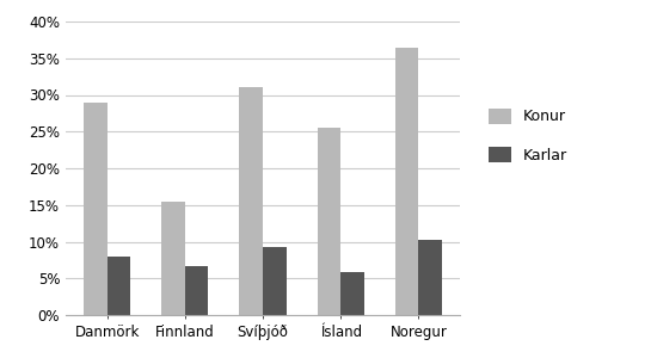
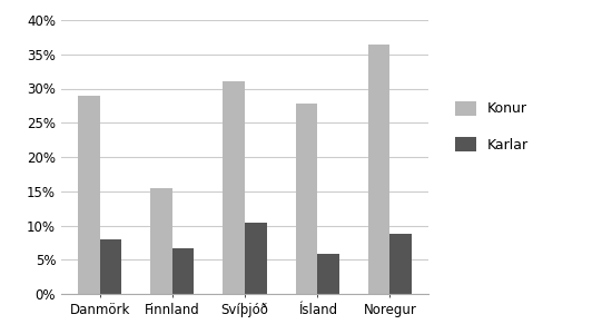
Karlar/Svíþjóð: 9.2% -> 10.4%
Konur/Ísland: 25.6% -> 27.8%
Karlar/Noregur: 10.2% -> 8.8%
